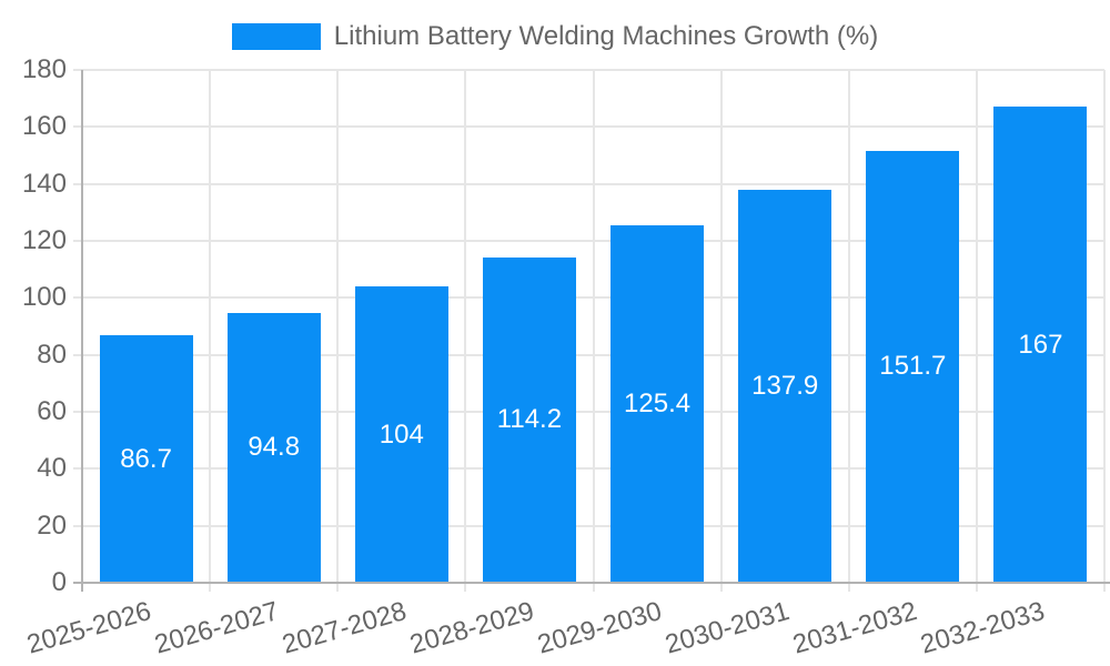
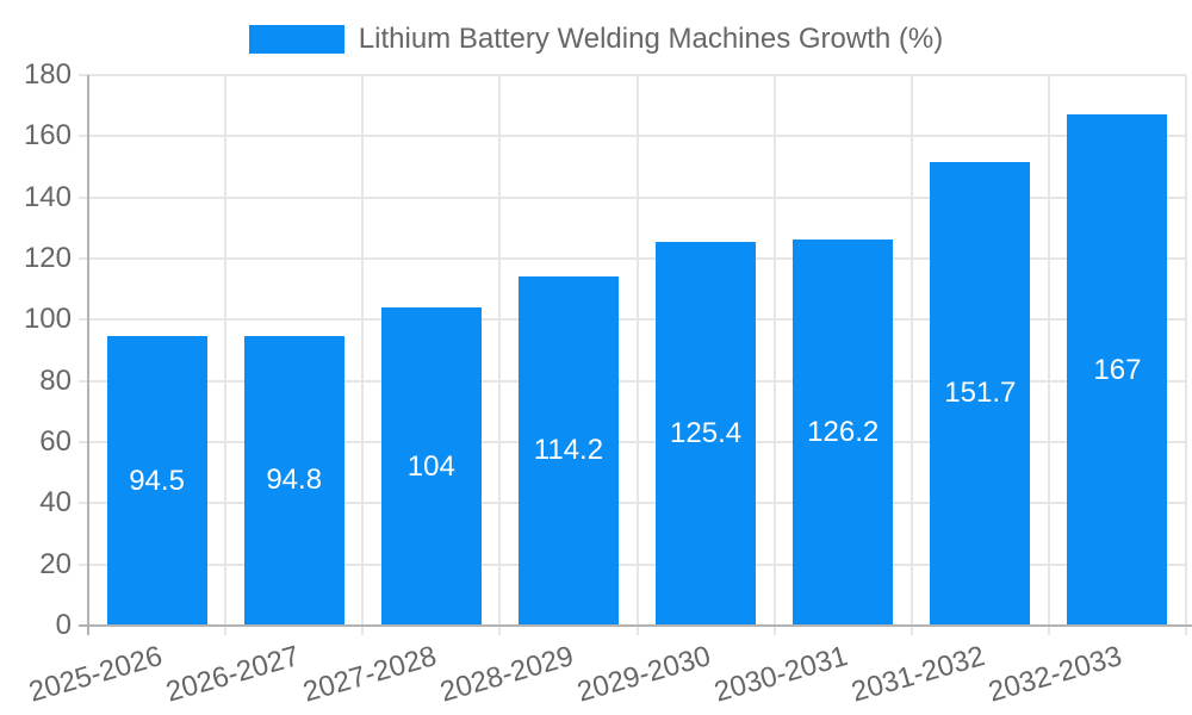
2025-2026: 86.7 -> 94.5
2030-2031: 137.9 -> 126.2
